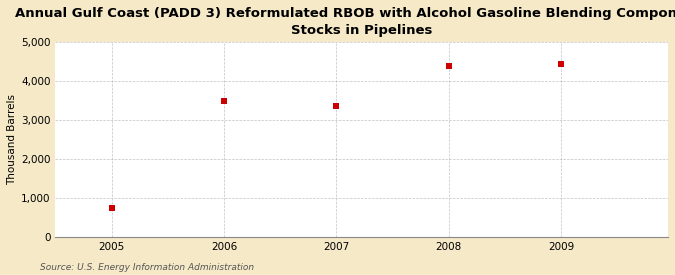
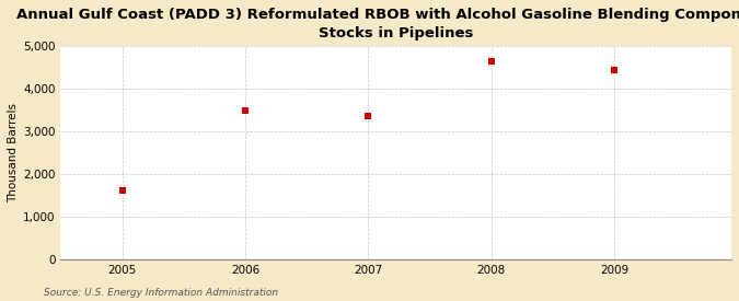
2005: 750 -> 1,600
2008: 4,380 -> 4,650
